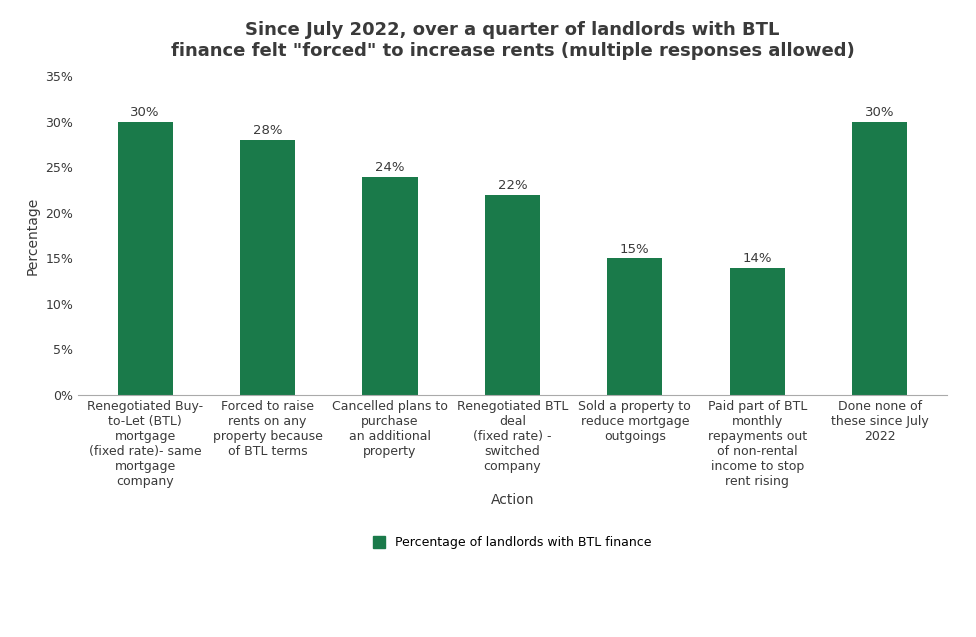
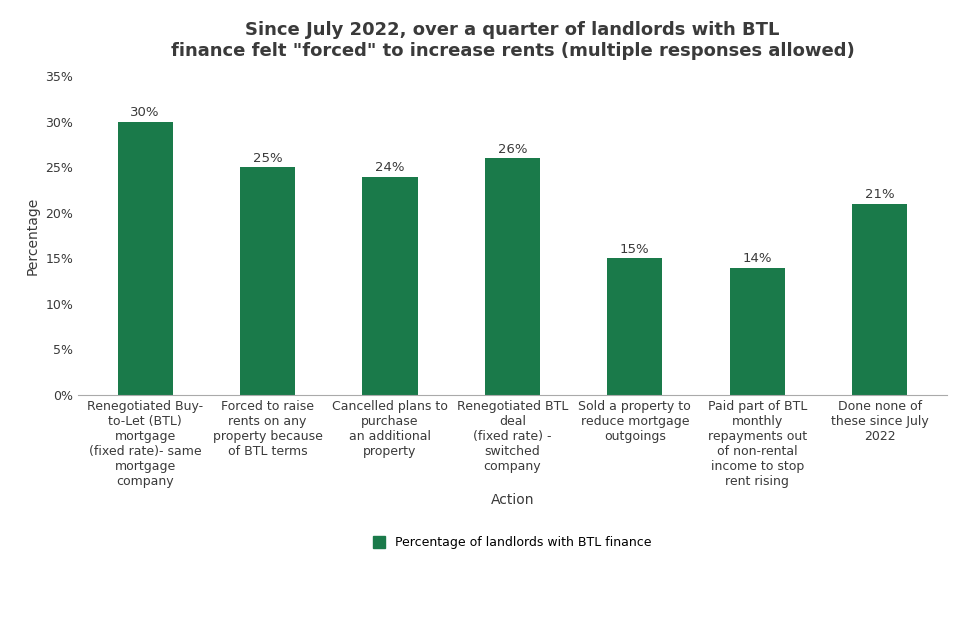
Forced to raise rents on any property because of BTL terms: 28% -> 25%
Renegotiated BTL deal (fixed rate) - switched company: 22% -> 26%
Done none of these since July 2022: 30% -> 21%
